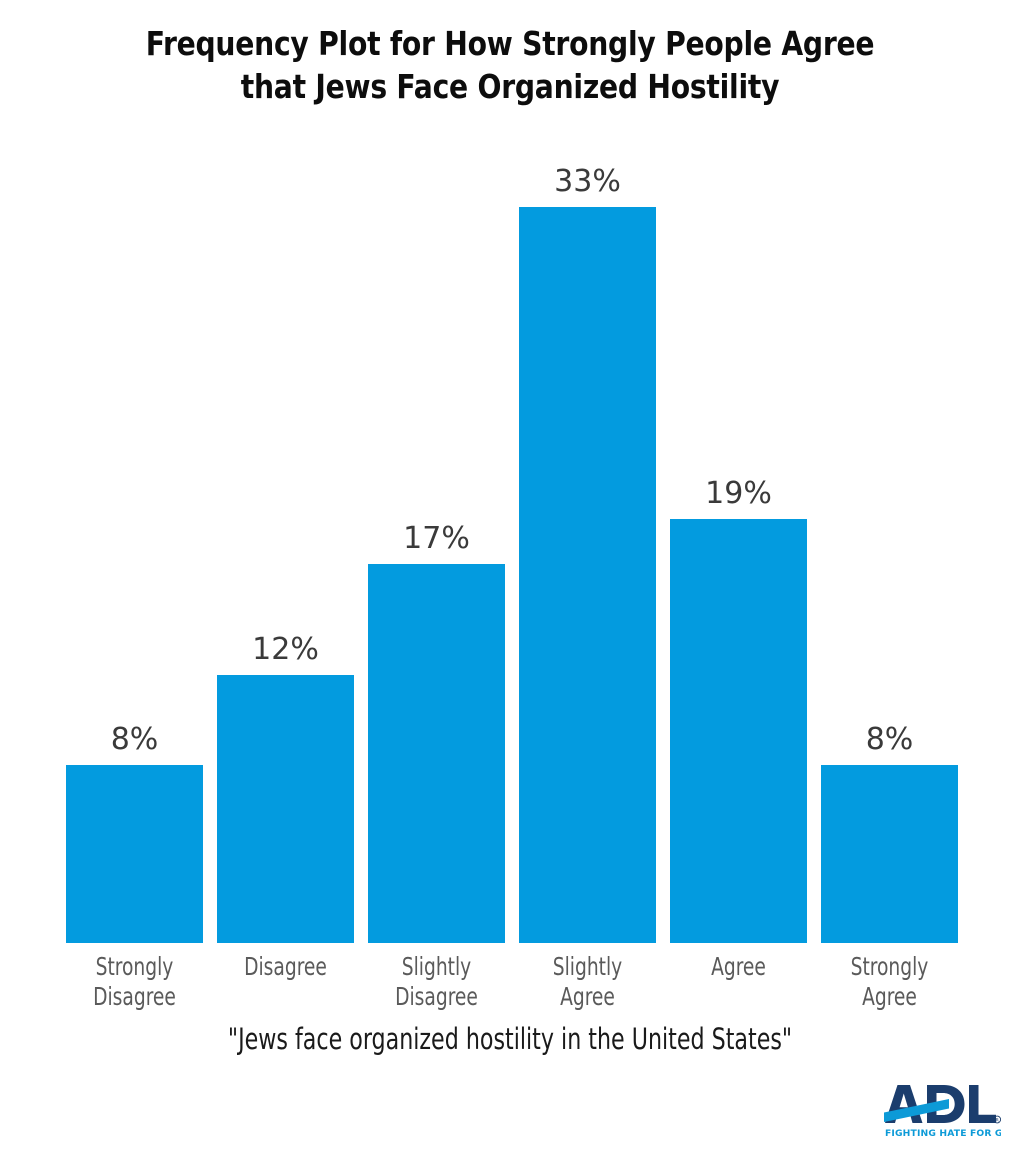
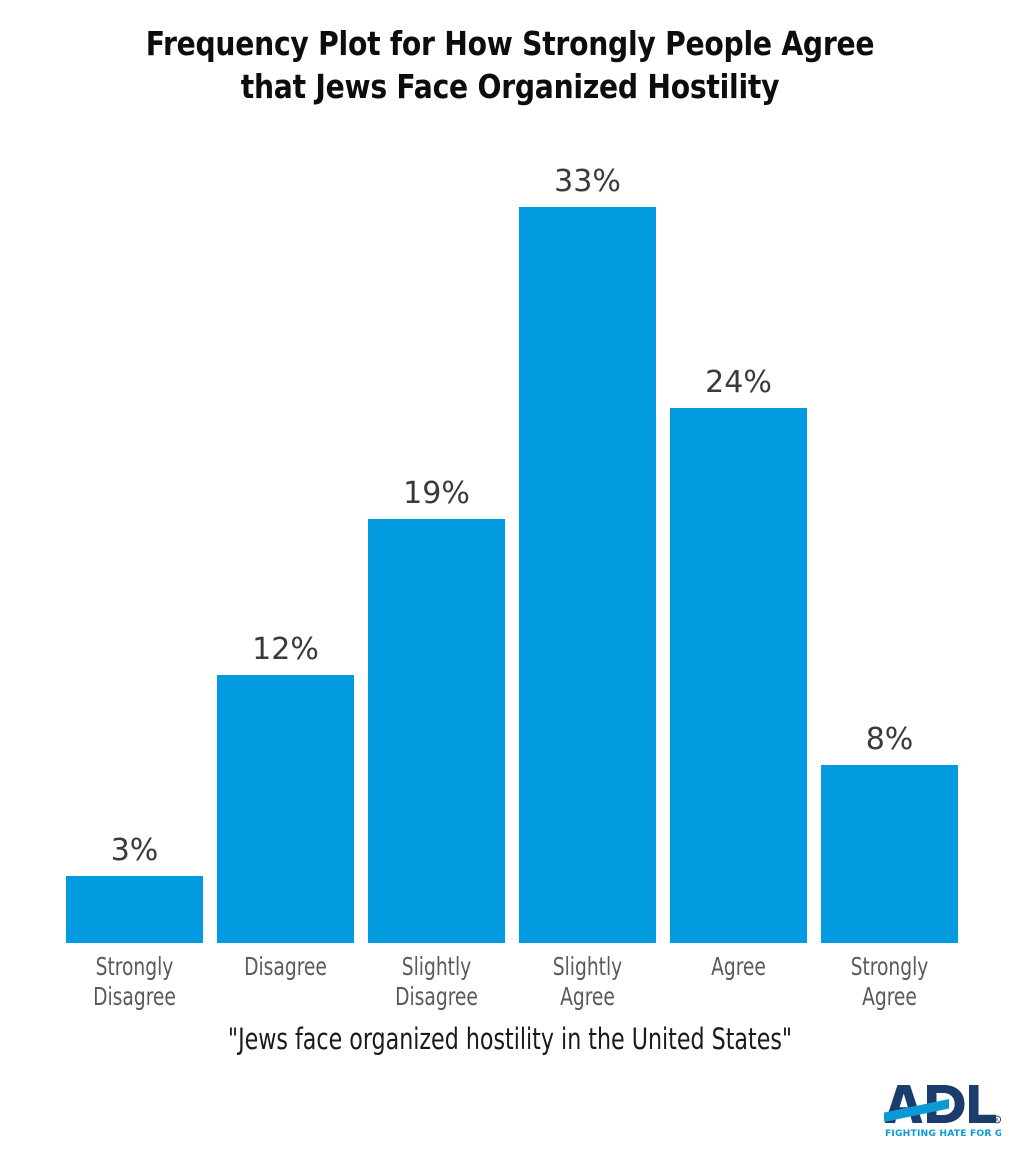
Strongly Disagree: 8% -> 3%
Slightly Disagree: 17% -> 19%
Agree: 19% -> 24%
